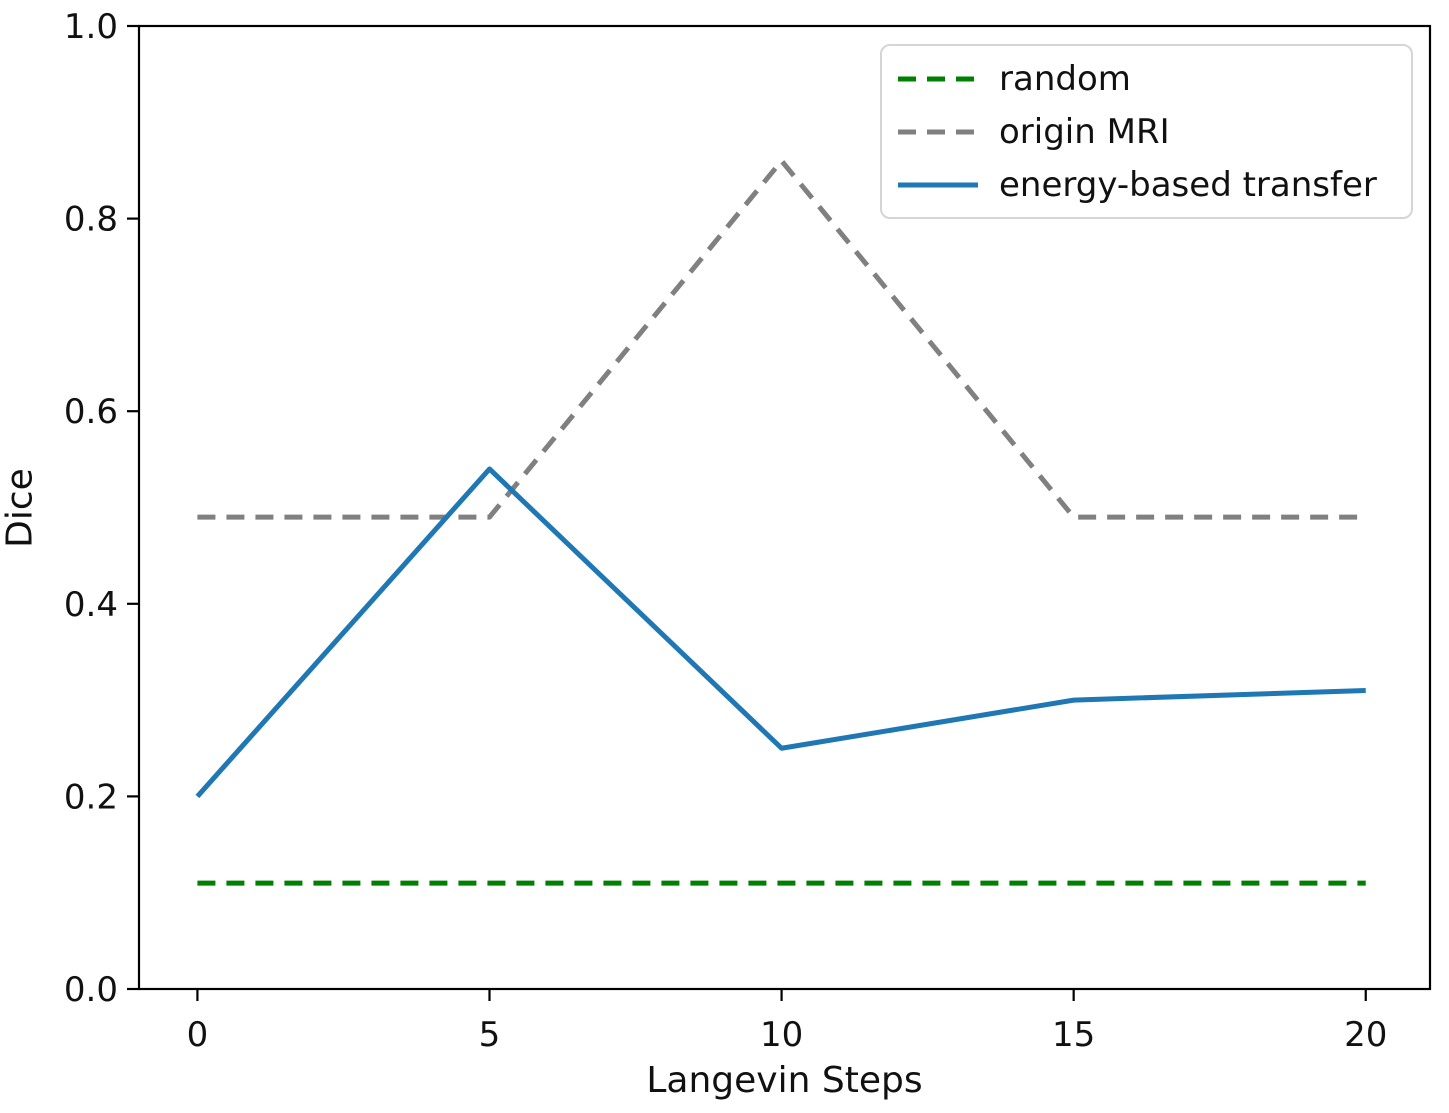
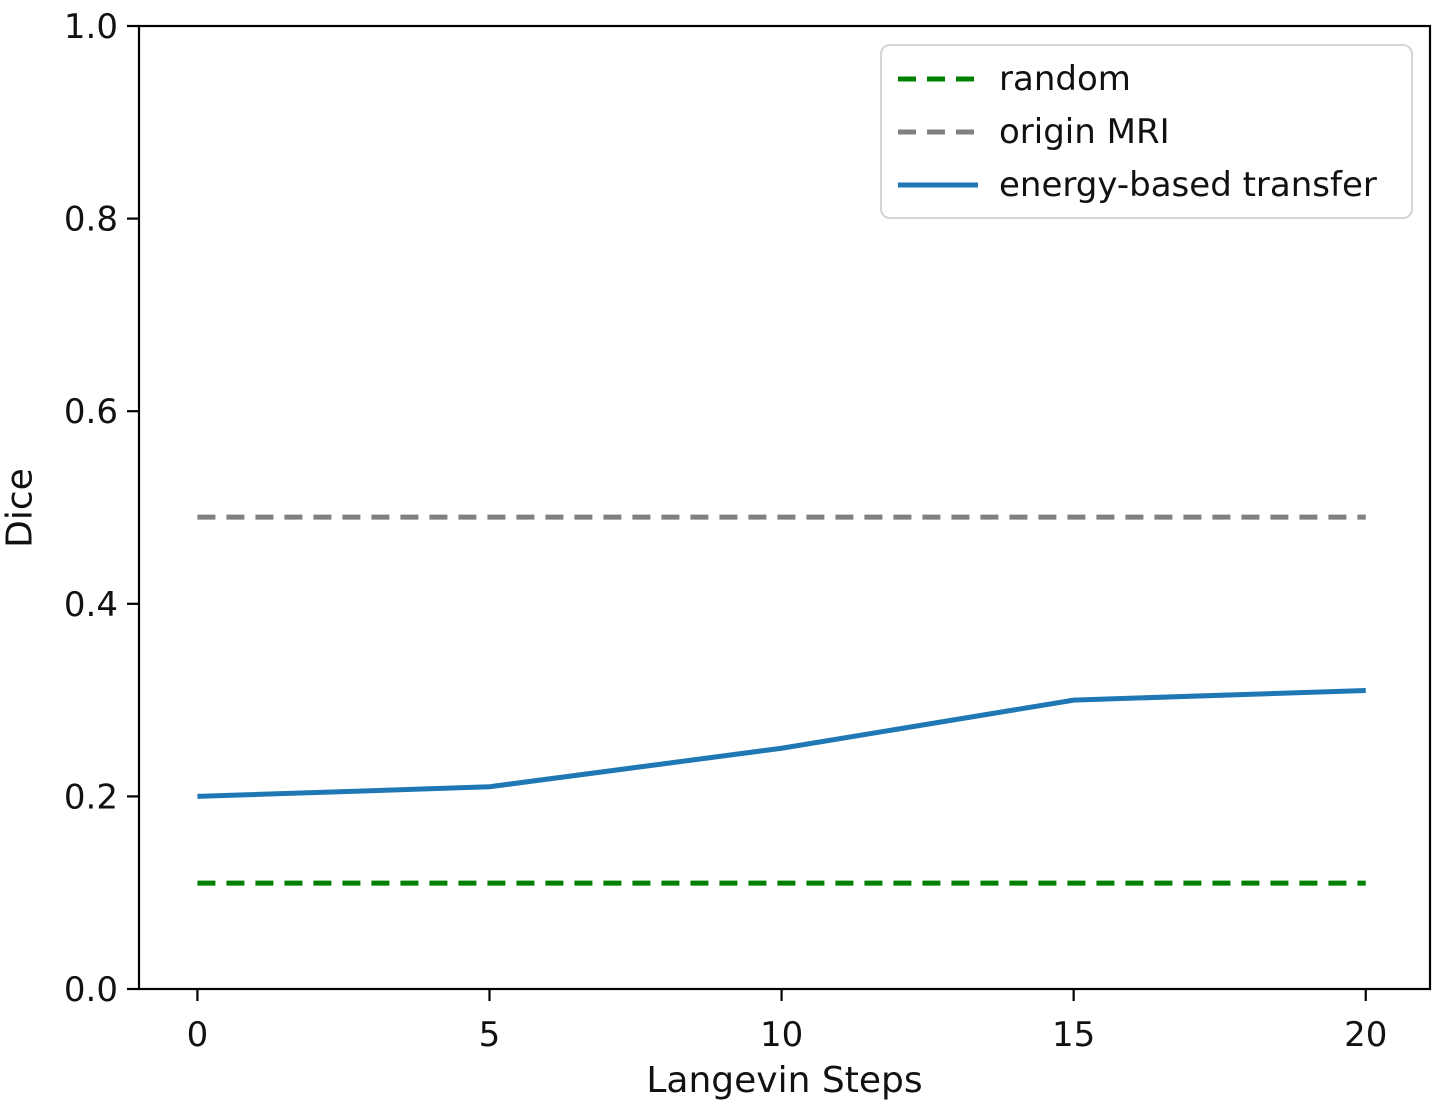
energy-based transfer/5: 0.54 -> 0.21
origin MRI/10: 0.86 -> 0.49
